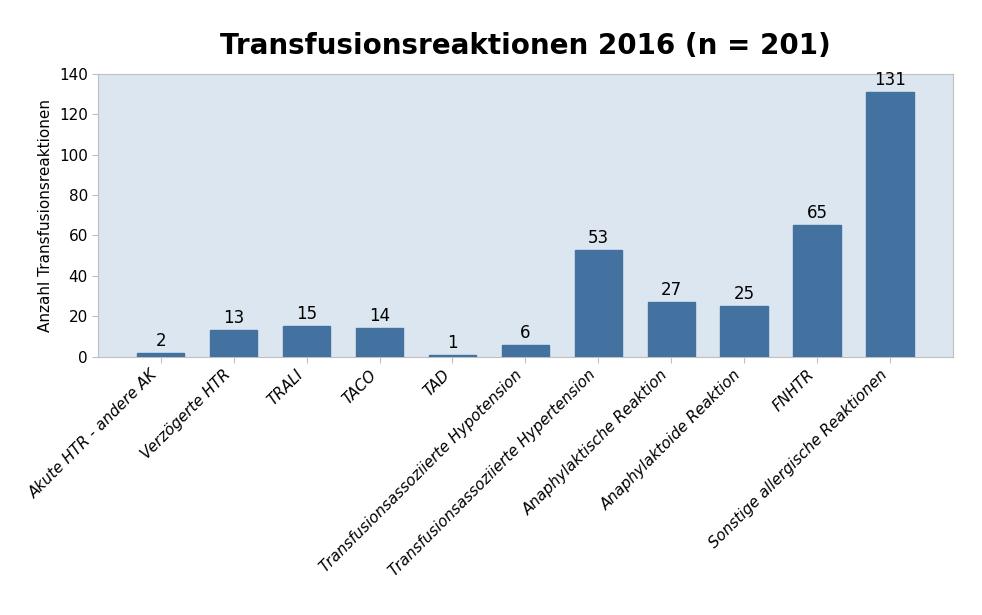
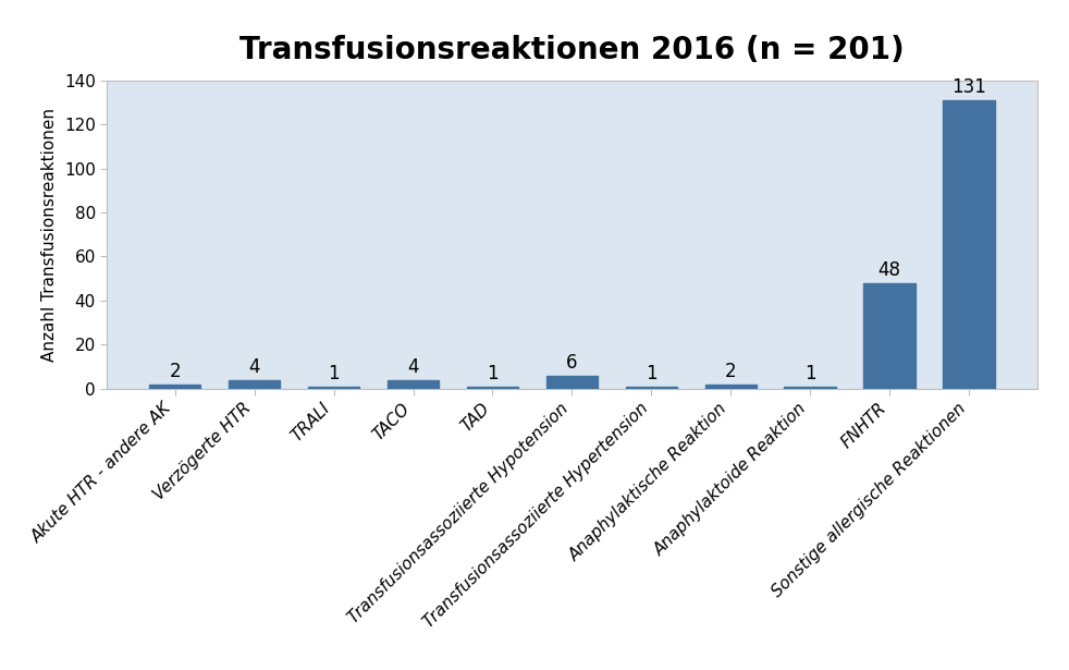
Verzögerte HTR: 13 -> 4
TRALI: 15 -> 1
TACO: 14 -> 4
Transfusionsassoziierte Hypertension: 53 -> 1
Anaphylaktische Reaktion: 27 -> 2
Anaphylaktoide Reaktion: 25 -> 1
FNHTR: 65 -> 48
